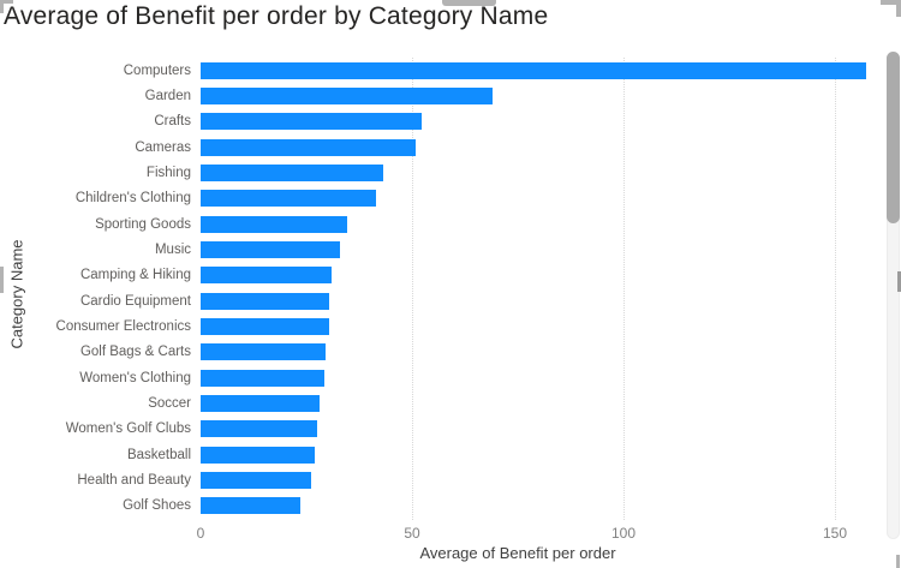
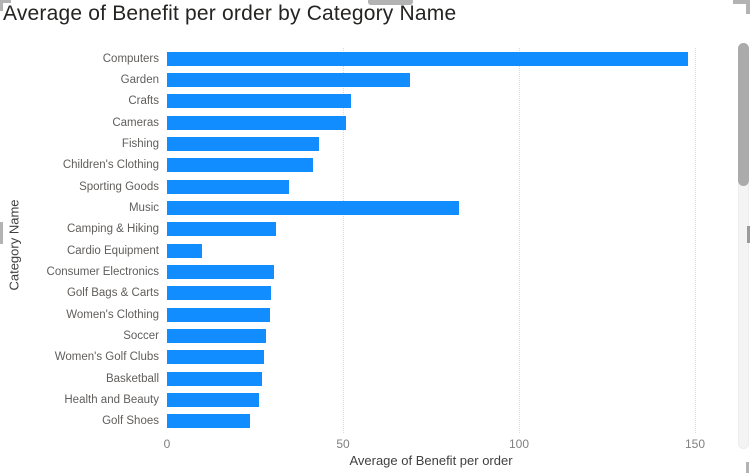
Computers: 157 -> 148
Music: 33 -> 83
Cardio Equipment: 30 -> 10
